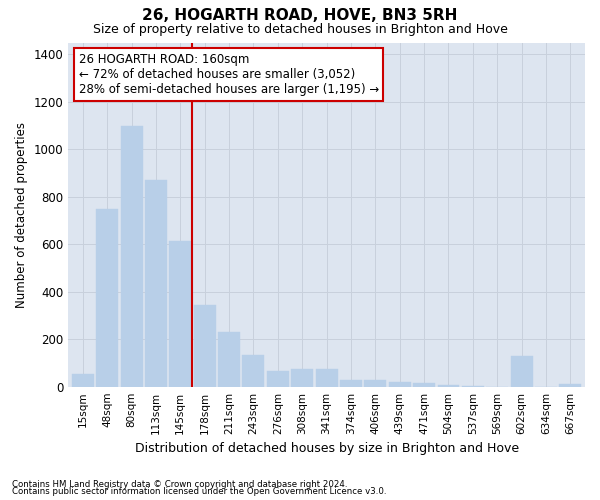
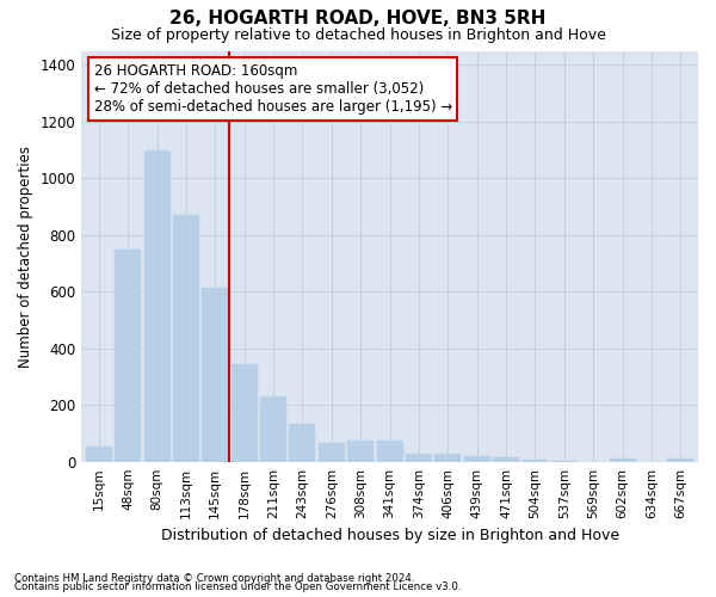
602sqm: 130 -> 10
